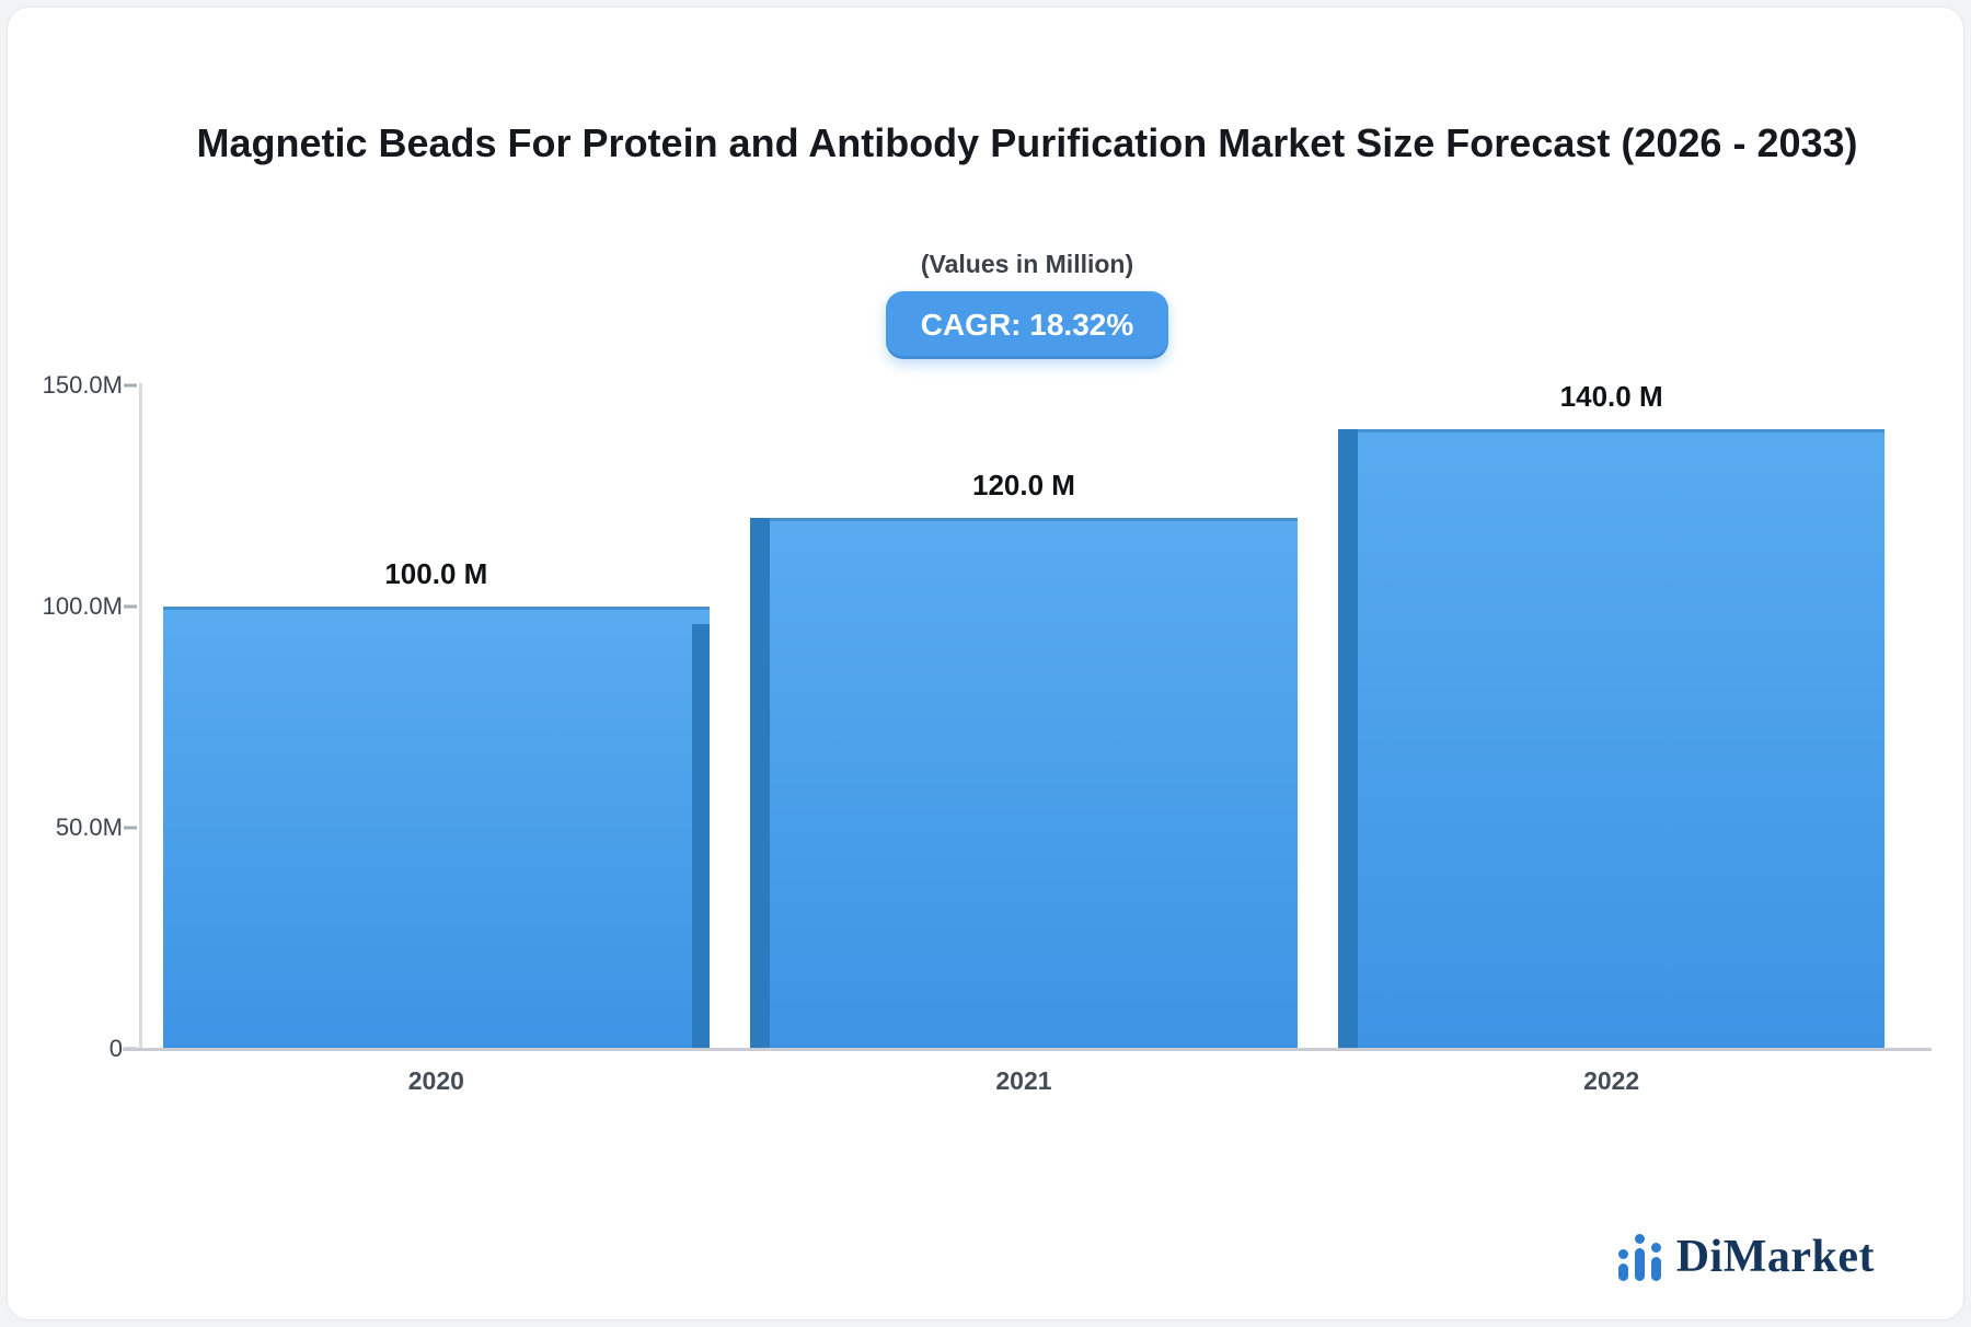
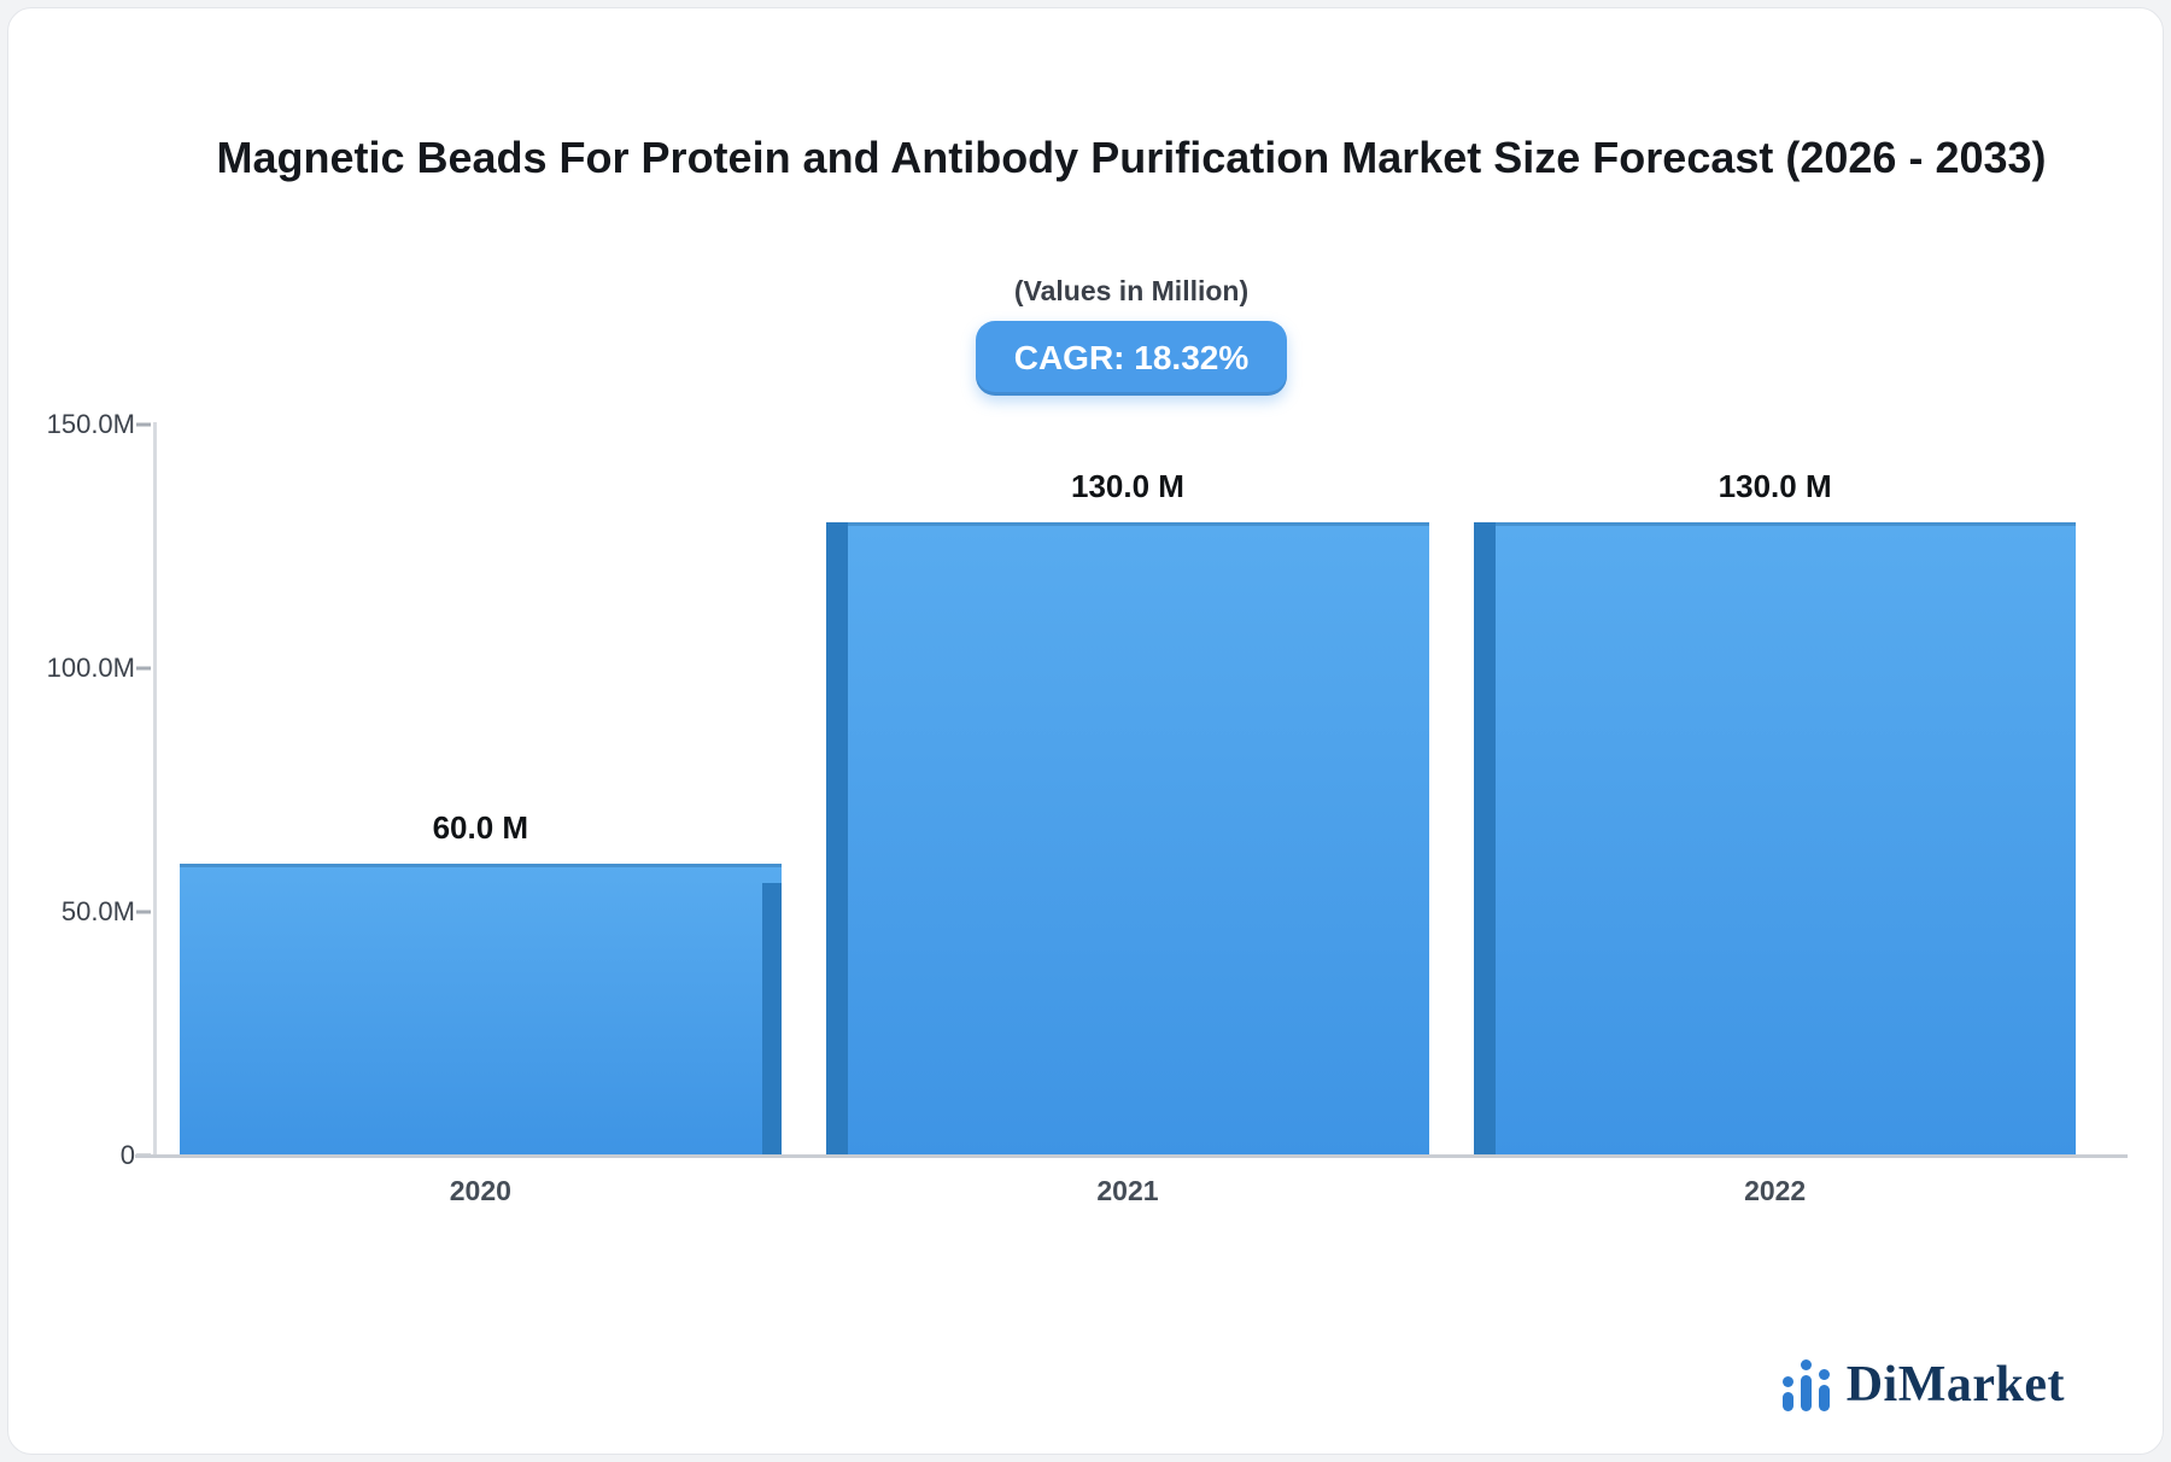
2020: 100.0 -> 60.0
2021: 120.0 -> 130.0
2022: 140.0 -> 130.0
